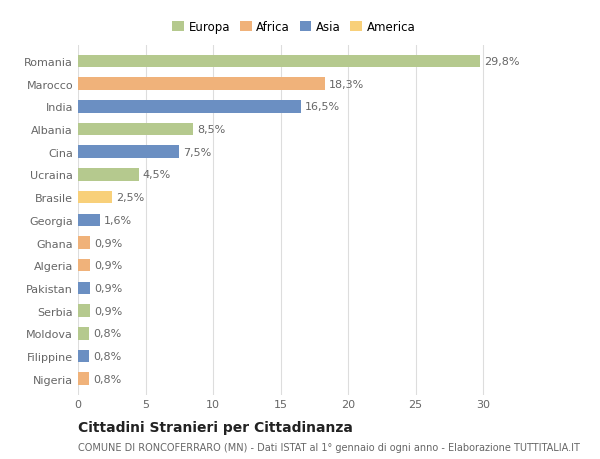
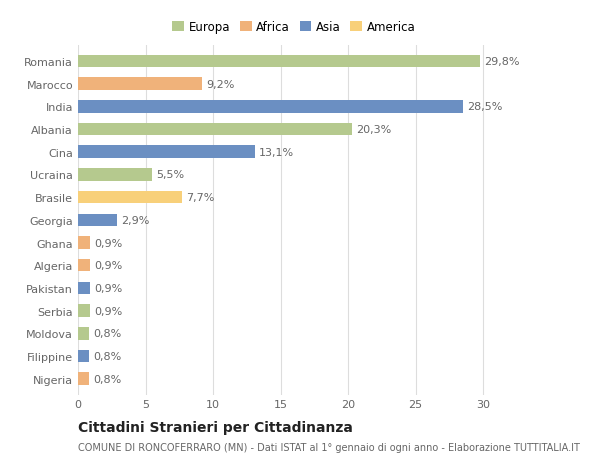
Marocco: 18,3% -> 9,2%
India: 16,5% -> 28,5%
Albania: 8,5% -> 20,3%
Cina: 7,5% -> 13,1%
Ucraina: 4,5% -> 5,5%
Brasile: 2,5% -> 7,7%
Georgia: 1,6% -> 2,9%
